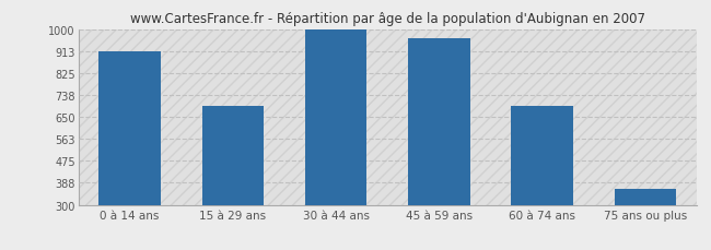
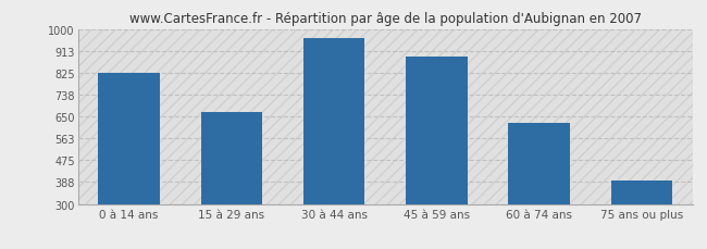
0 à 14 ans: 913 -> 825
15 à 29 ans: 694 -> 670
30 à 44 ans: 1000 -> 965
45 à 59 ans: 962 -> 890
60 à 74 ans: 694 -> 625
75 ans ou plus: 363 -> 395
